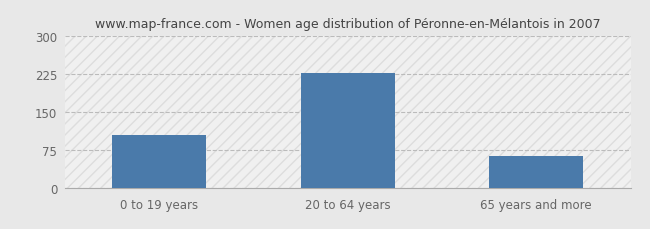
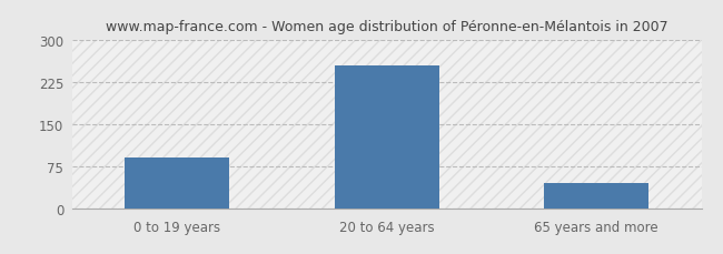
0 to 19 years: 104 -> 90
20 to 64 years: 226 -> 255
65 years and more: 62 -> 45
